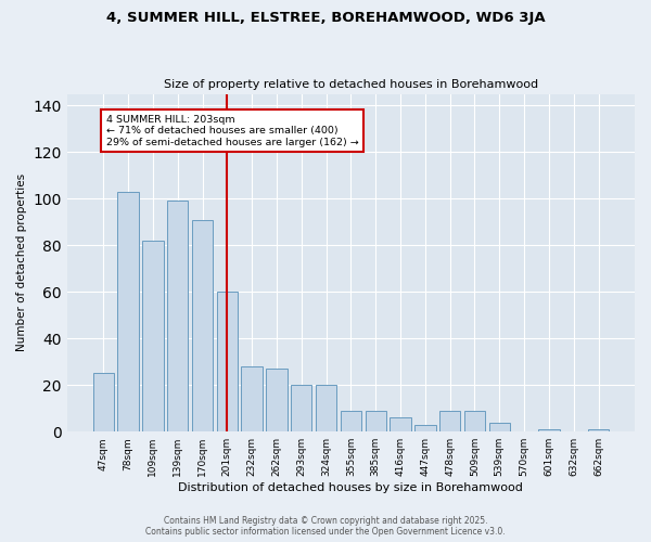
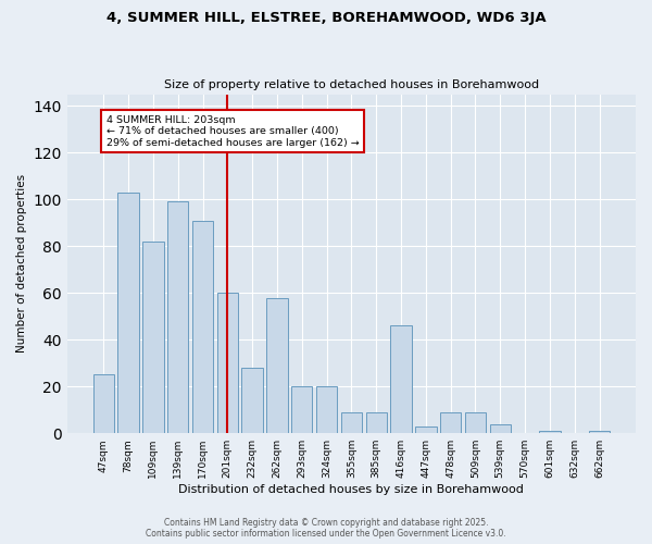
262sqm: 27 -> 58
416sqm: 6 -> 46
